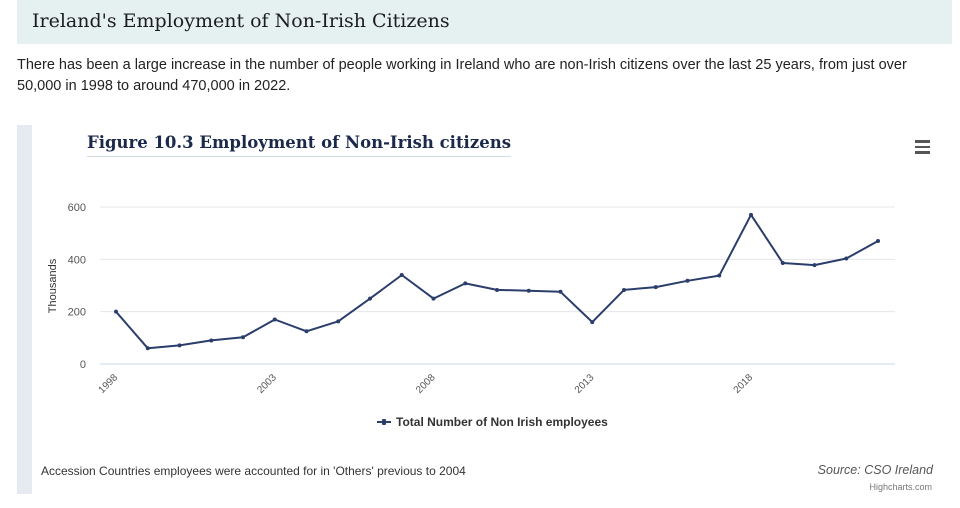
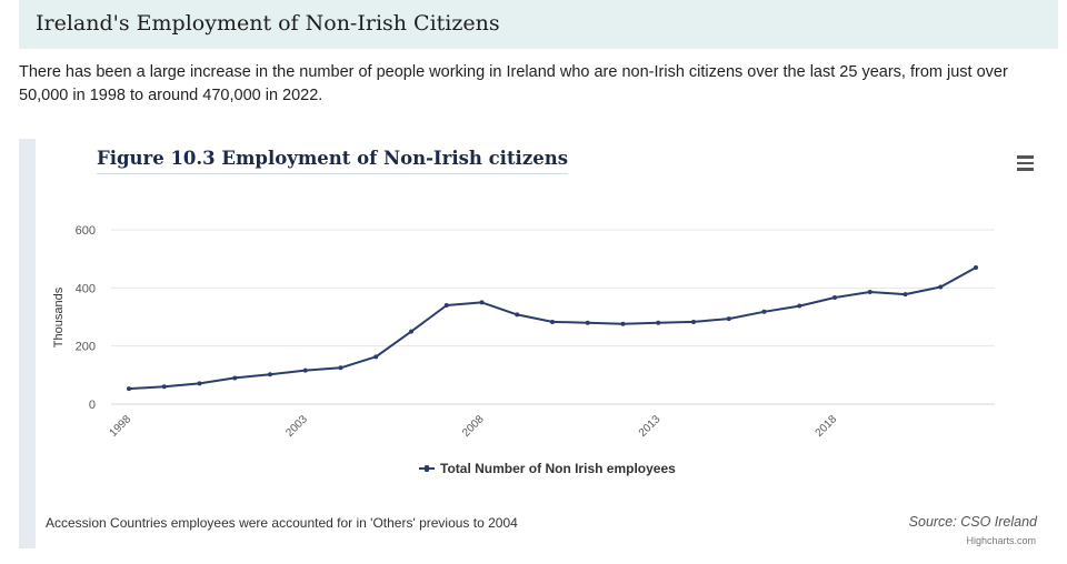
1998: 200 -> 50
2003: 170 -> 120
2008: 250 -> 350
2013: 160 -> 280
2018: 570 -> 370
